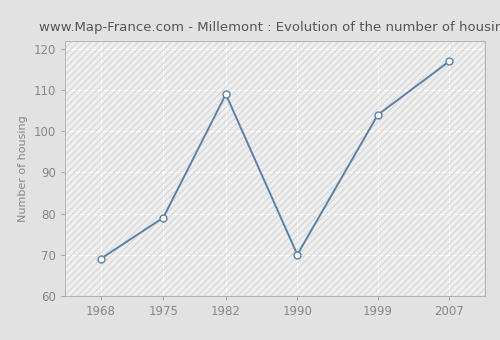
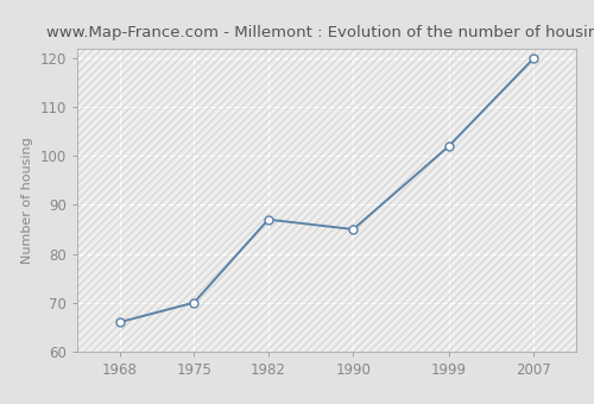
1968: 69 -> 66
1975: 79 -> 70
1982: 109 -> 87
1990: 70 -> 85
1999: 104 -> 102
2007: 117 -> 120
